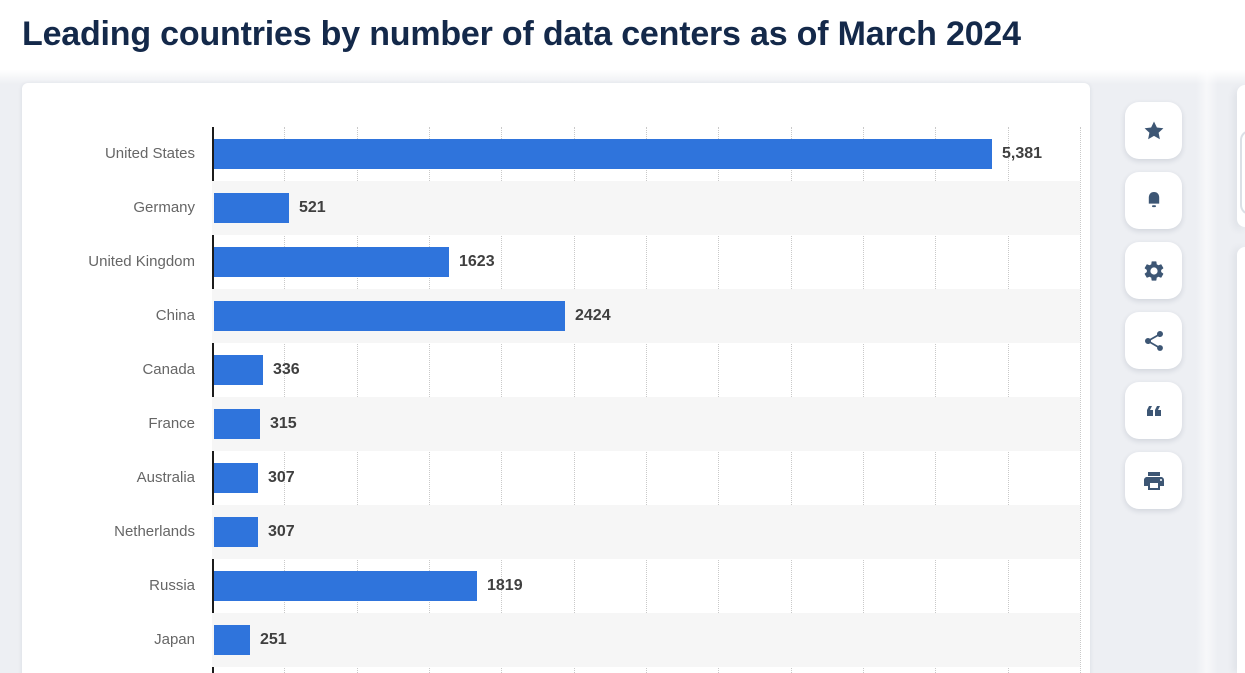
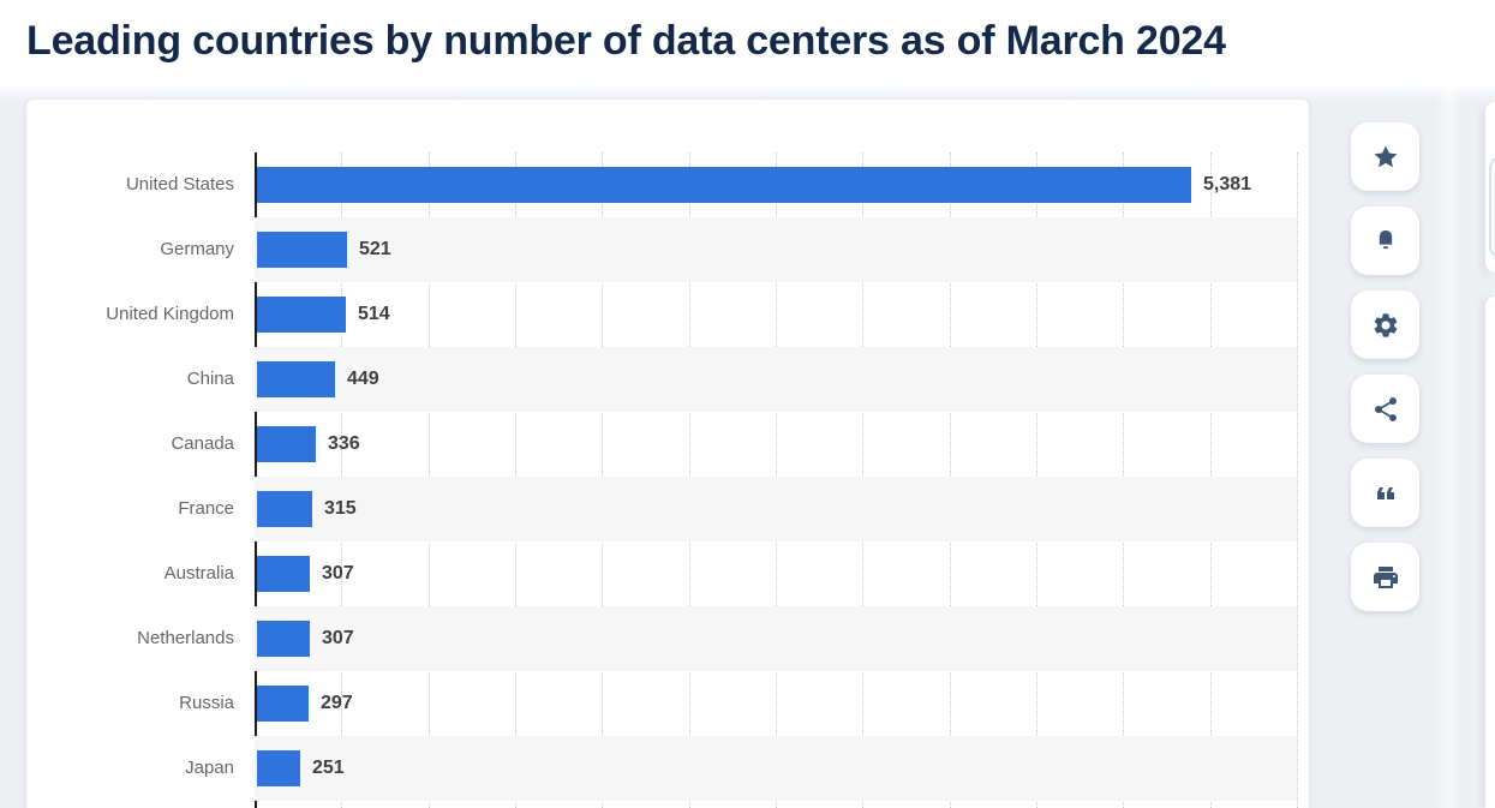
United Kingdom: 1623 -> 514
China: 2424 -> 449
Russia: 1819 -> 297
